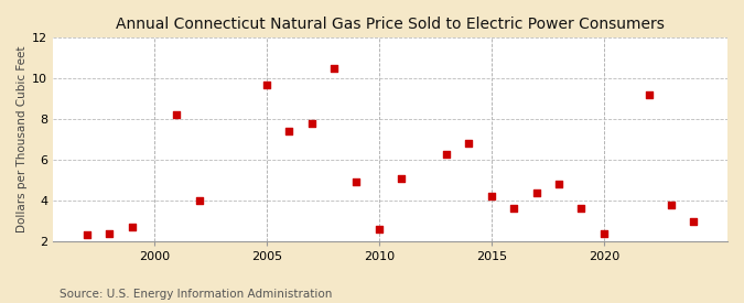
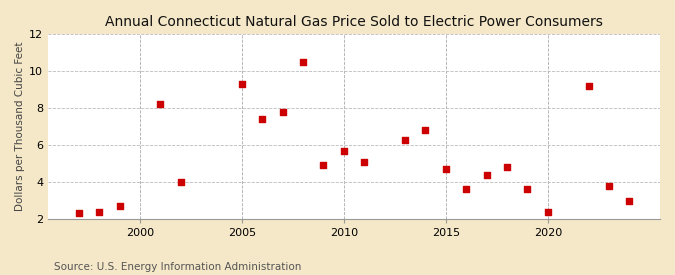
2005: 9.7 -> 9.3
2010: 2.6 -> 5.7
2015: 4.2 -> 4.7
